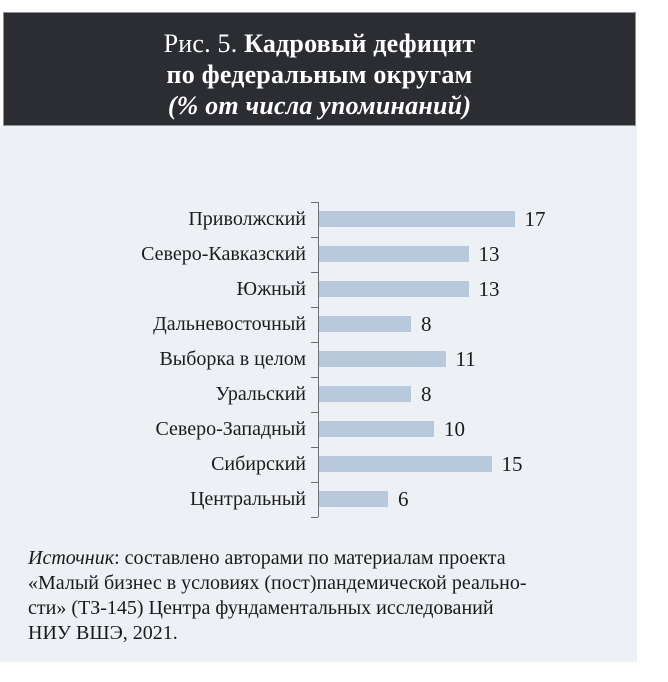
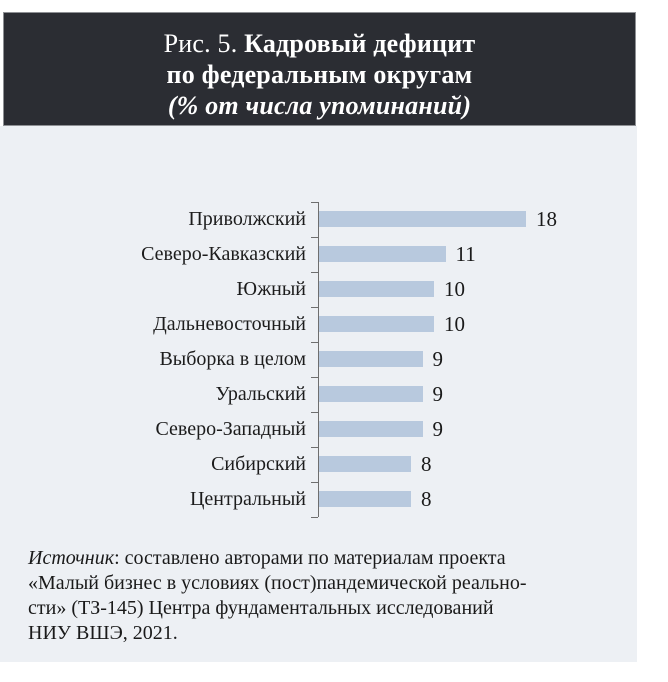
Приволжский: 17 -> 18
Северо-Кавказский: 13 -> 11
Южный: 13 -> 10
Дальневосточный: 8 -> 10
Выборка в целом: 11 -> 9
Уральский: 8 -> 9
Северо-Западный: 10 -> 9
Сибирский: 15 -> 8
Центральный: 6 -> 8
